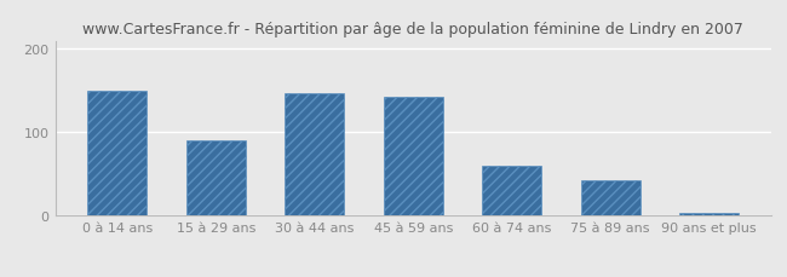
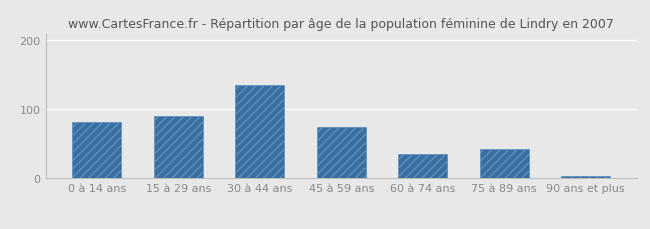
0 à 14 ans: 150 -> 82
30 à 44 ans: 147 -> 136
45 à 59 ans: 143 -> 74
60 à 74 ans: 60 -> 36
